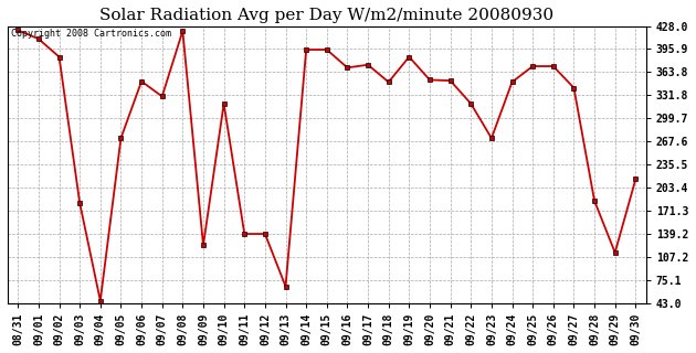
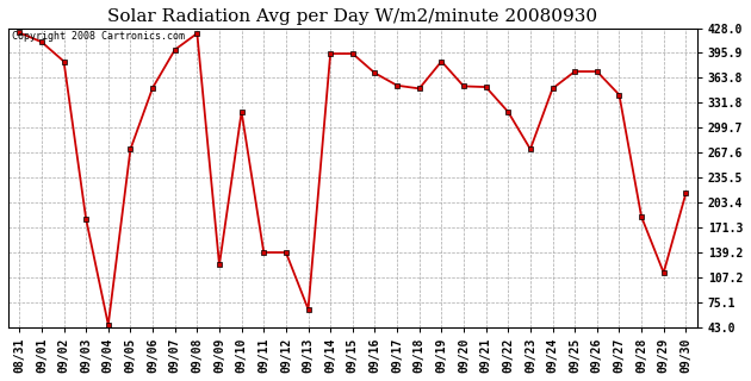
09/07: 330 -> 400
09/17: 374 -> 354
